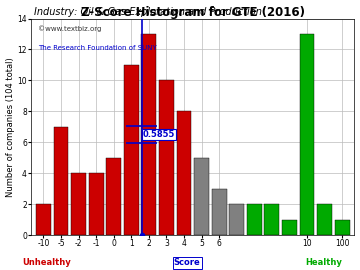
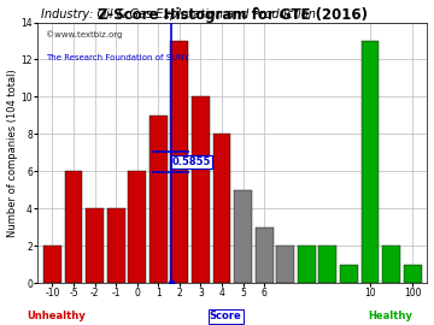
-5: 7 -> 6
0: 5 -> 6
1: 11 -> 9
